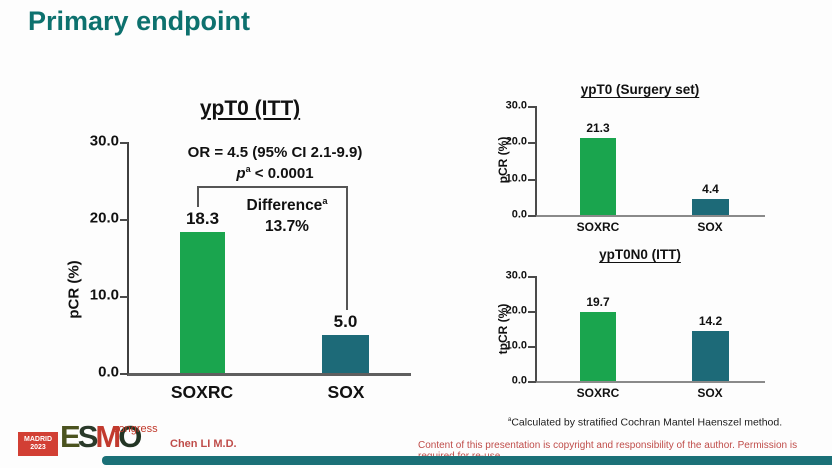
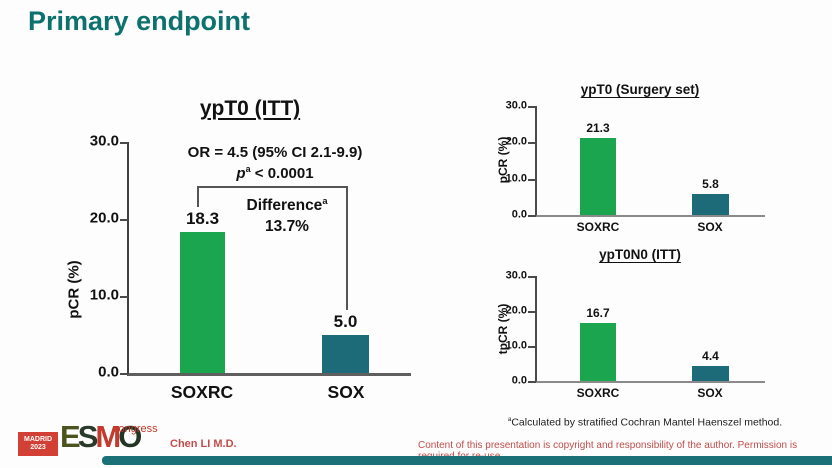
ypT0 (Surgery set)/SOX: 4.4 -> 5.8
ypT0N0 (ITT)/SOXRC: 19.7 -> 16.7
ypT0N0 (ITT)/SOX: 14.2 -> 4.4
